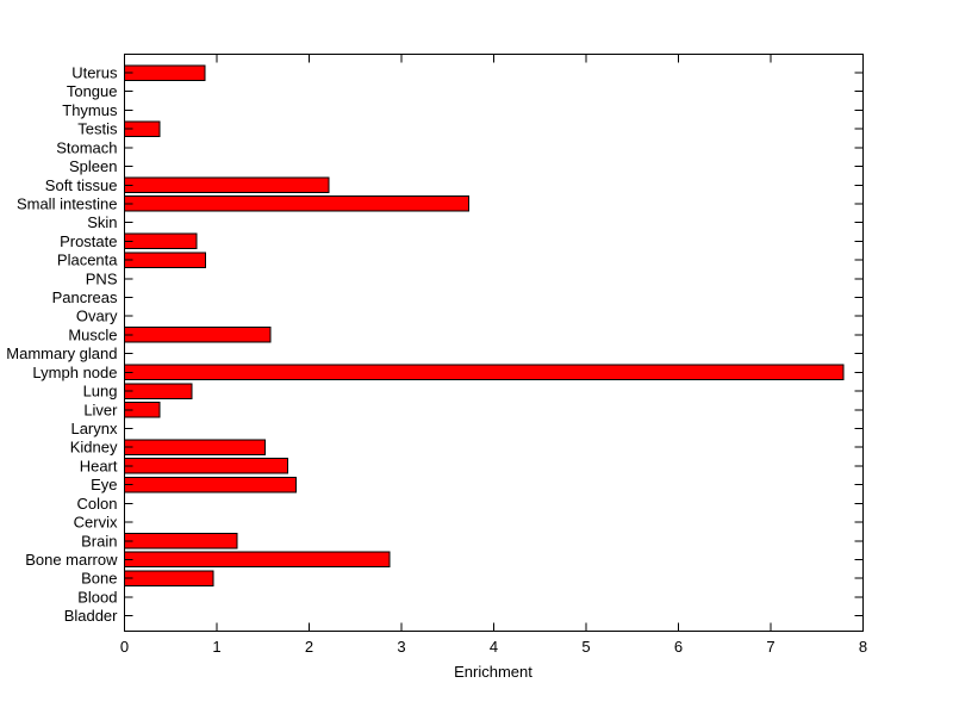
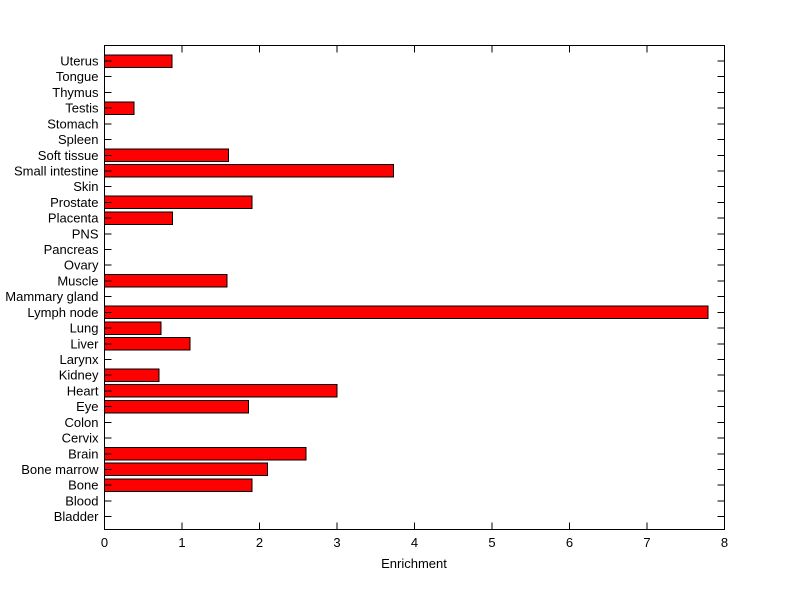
Soft tissue: 2.2 -> 1.6
Prostate: 0.8 -> 1.9
Liver: 0.4 -> 1.1
Kidney: 1.5 -> 0.7
Heart: 1.8 -> 3.0
Brain: 1.2 -> 2.6
Bone marrow: 2.9 -> 2.1
Bone: 1.0 -> 1.9
